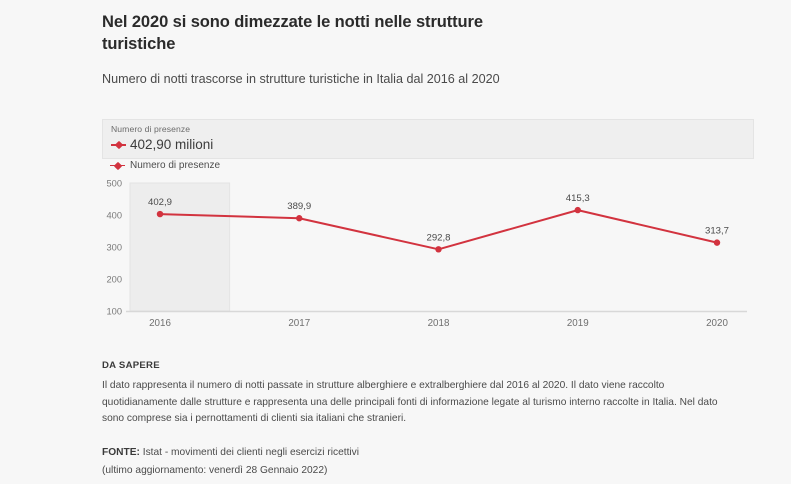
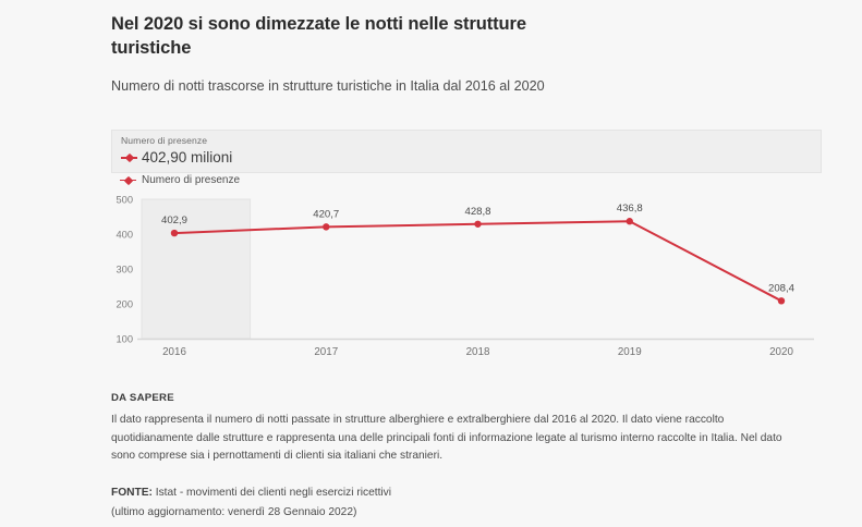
2017: 389,9 -> 420,7
2018: 292,8 -> 428,8
2019: 415,3 -> 436,8
2020: 313,7 -> 208,4
